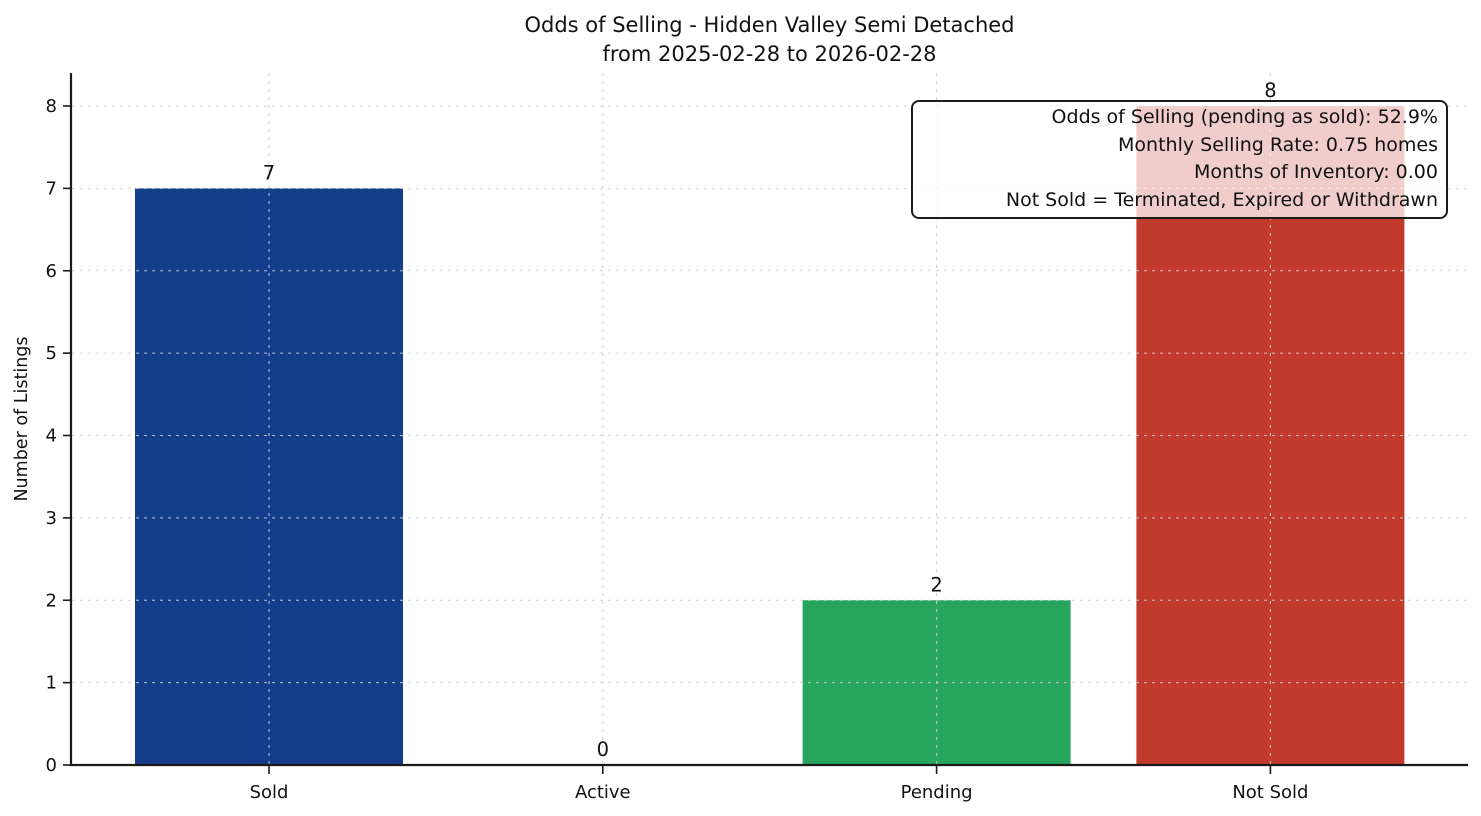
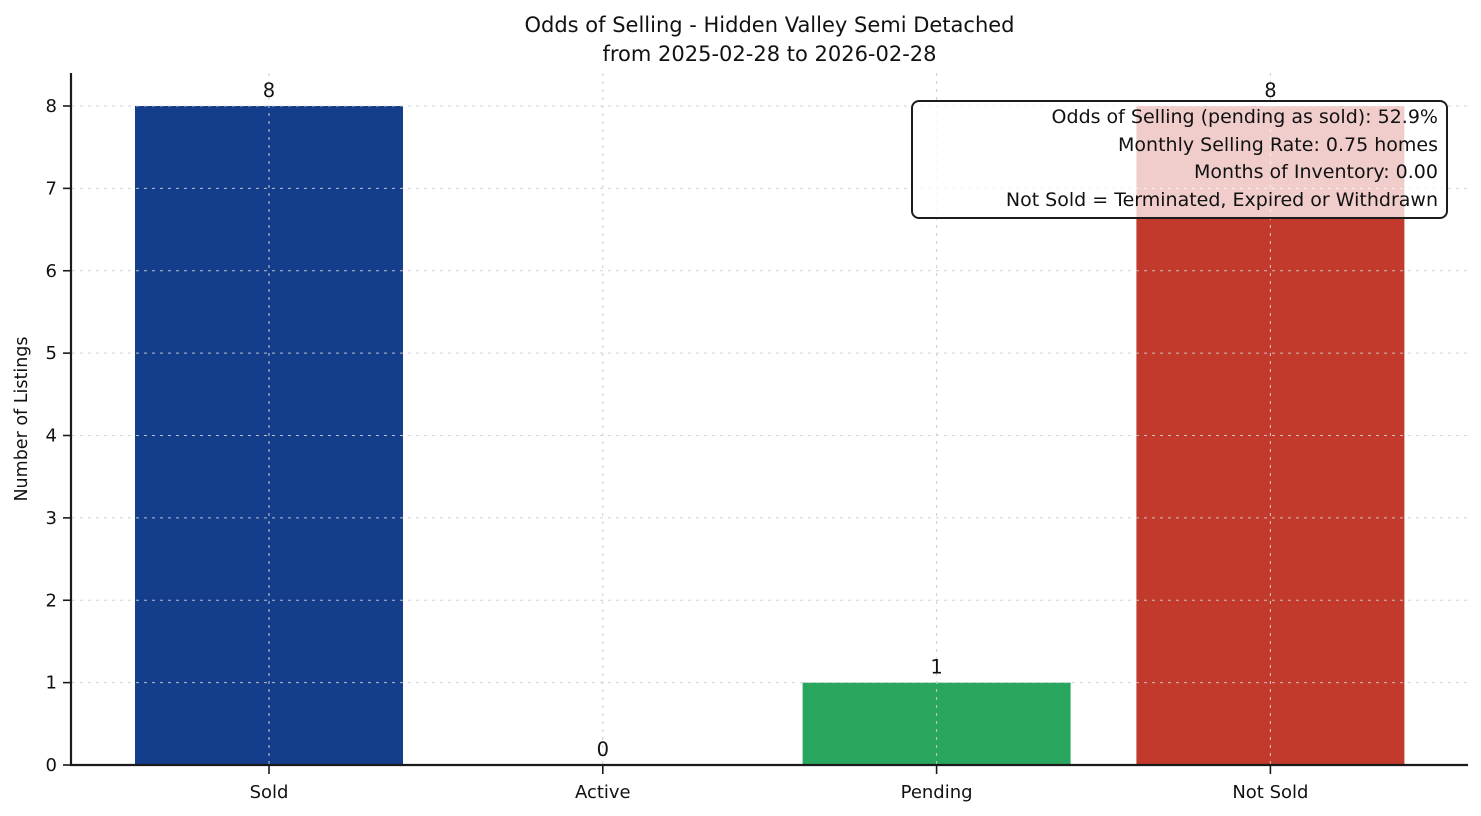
Sold: 7 -> 8
Pending: 2 -> 1
